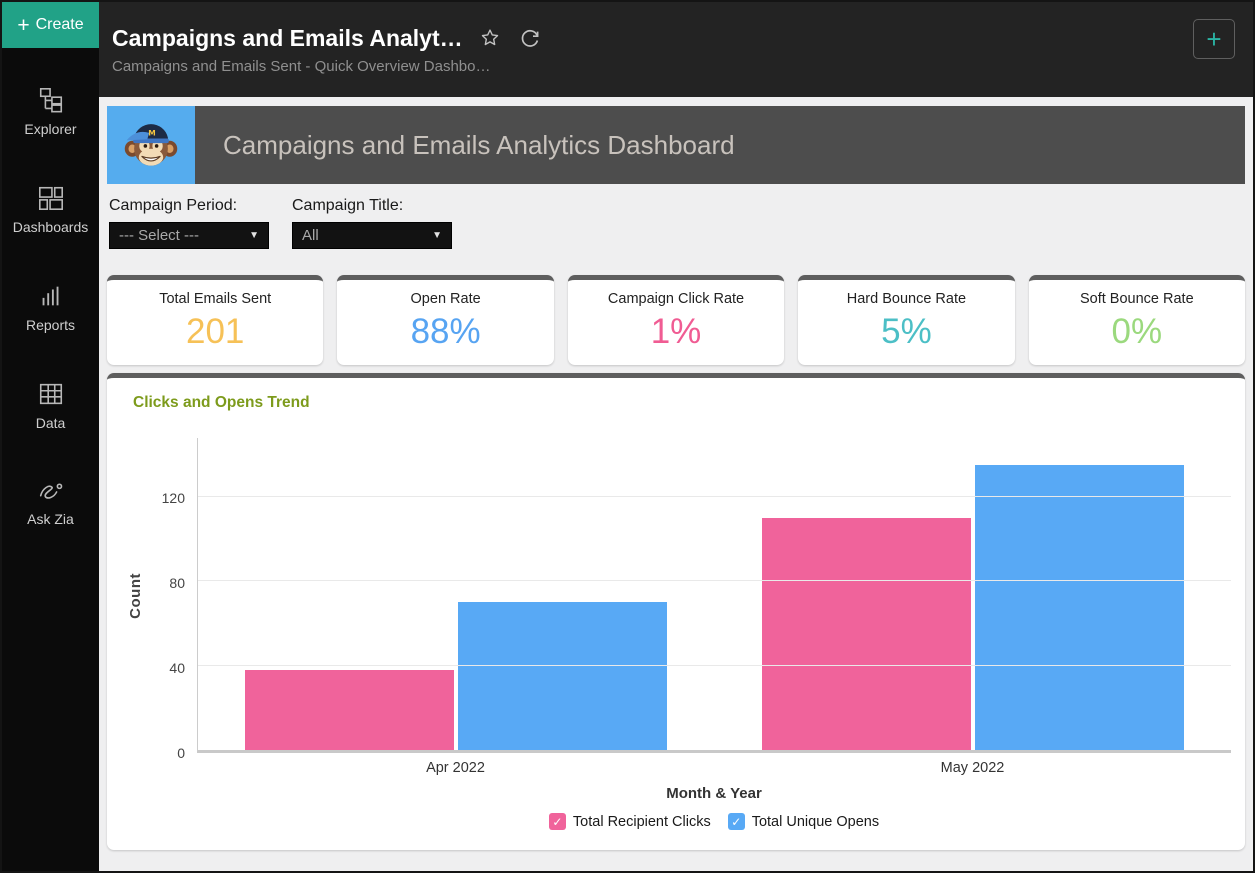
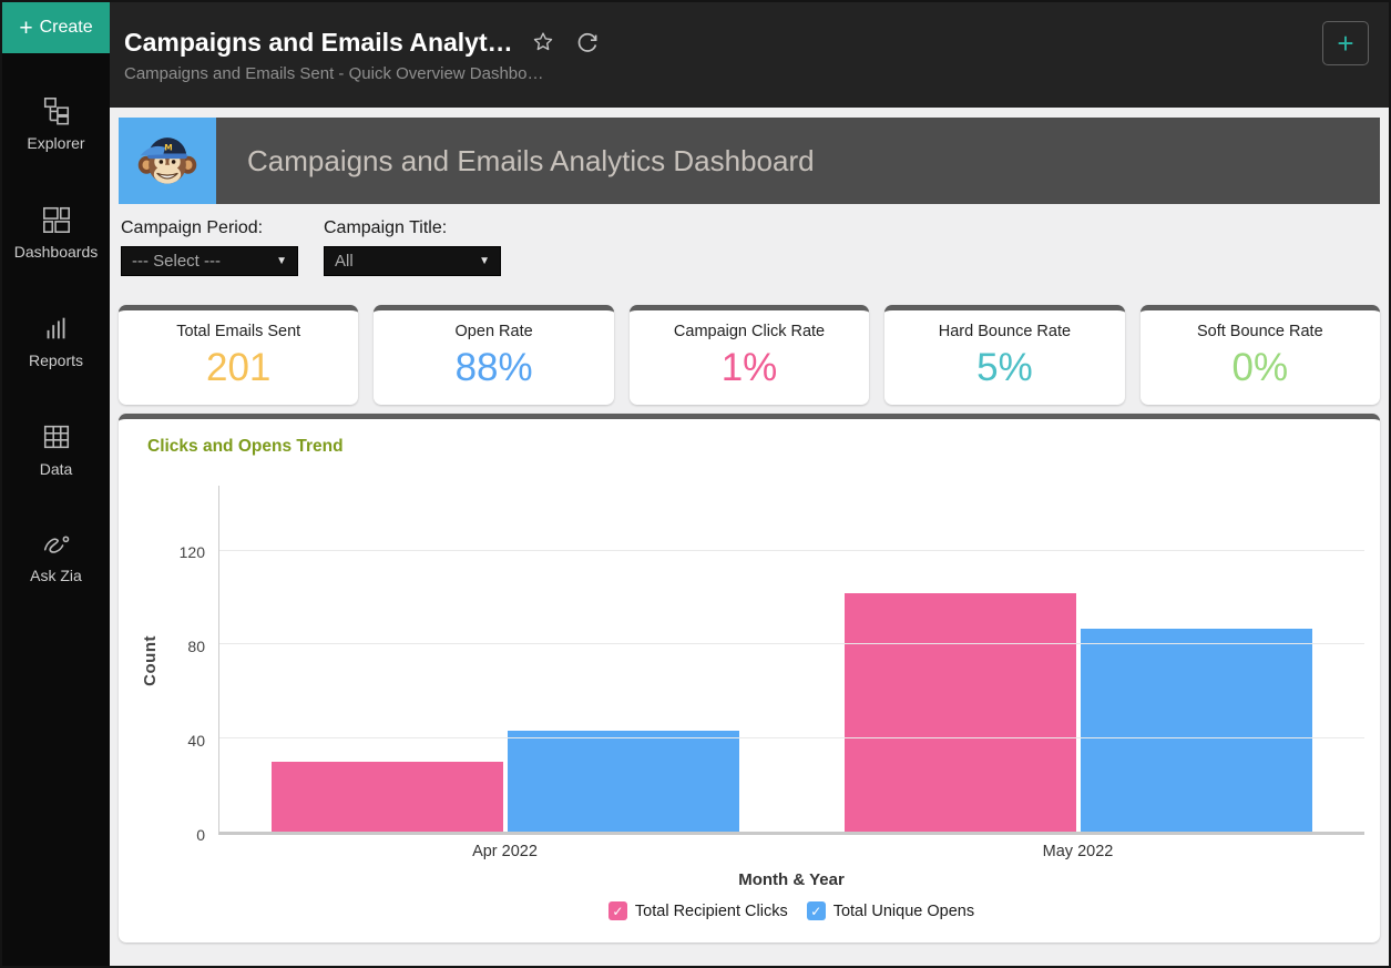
Total Recipient Clicks/Apr 2022: 38 -> 30
Total Unique Opens/Apr 2022: 70 -> 43
Total Recipient Clicks/May 2022: 110 -> 102
Total Unique Opens/May 2022: 135 -> 87
